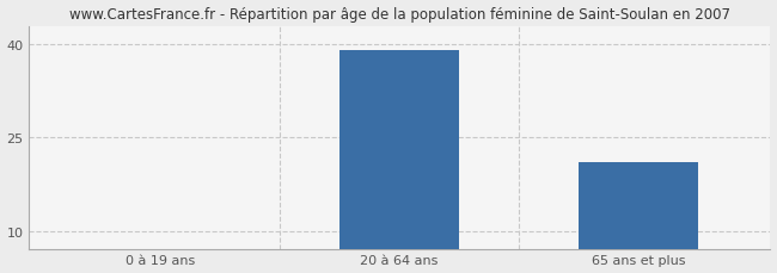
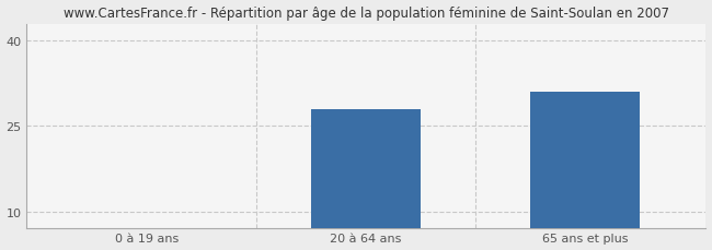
20 à 64 ans: 39 -> 28
65 ans et plus: 21 -> 31
